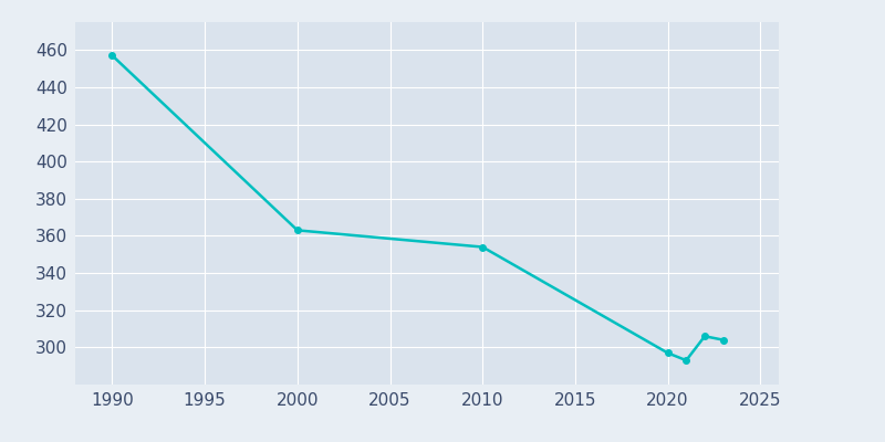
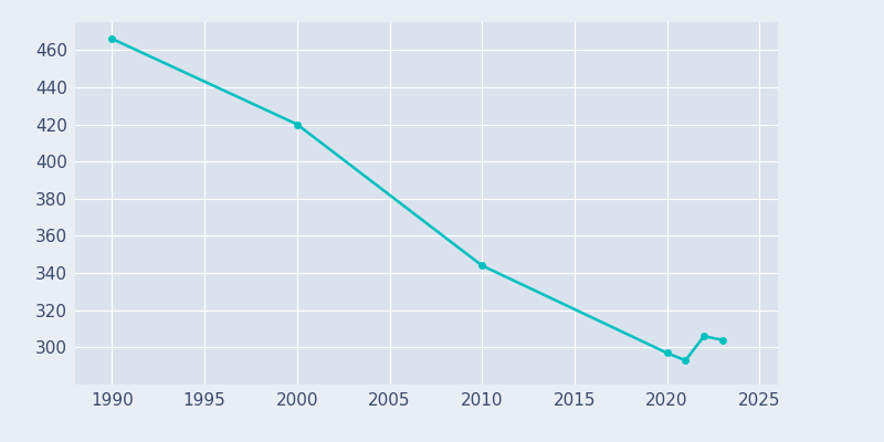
1990: 457 -> 466
2000: 363 -> 420
2010: 354 -> 344
